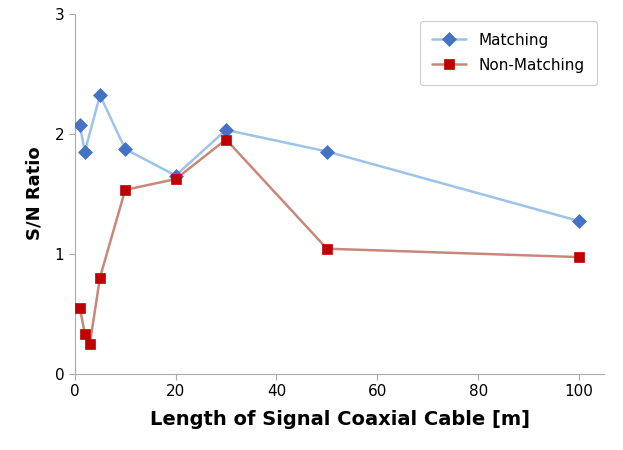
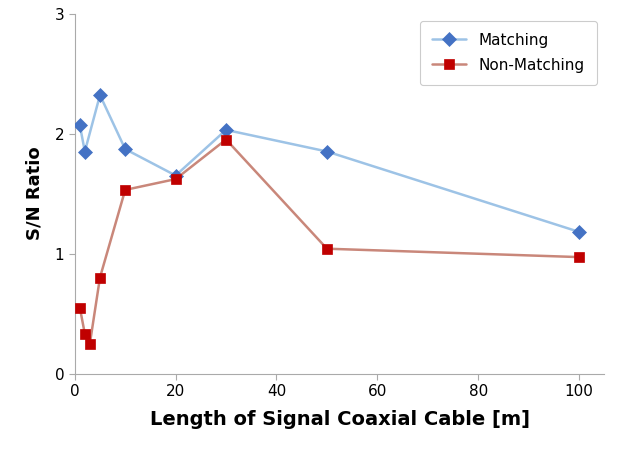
Matching/100: 1.27 -> 1.18
